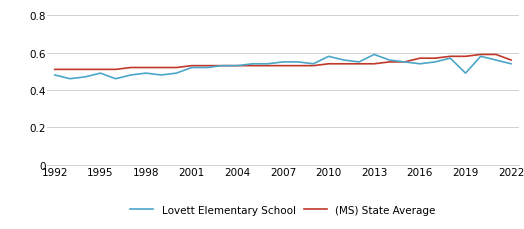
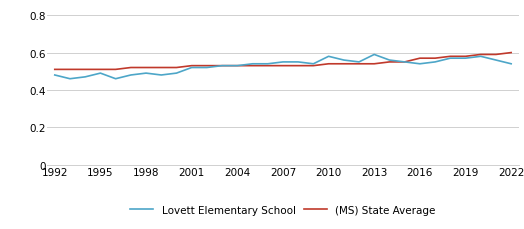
Lovett Elementary School/2019: 0.49 -> 0.57
(MS) State Average/2022: 0.56 -> 0.60
